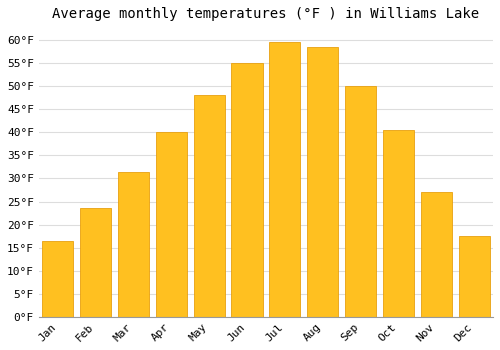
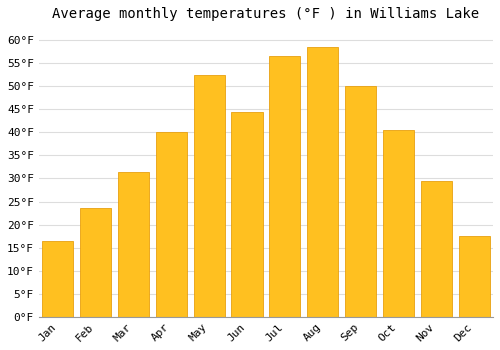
May: 48.0°F -> 52.5°F
Jun: 55.0°F -> 44.5°F
Jul: 59.5°F -> 56.5°F
Nov: 27.0°F -> 29.5°F
